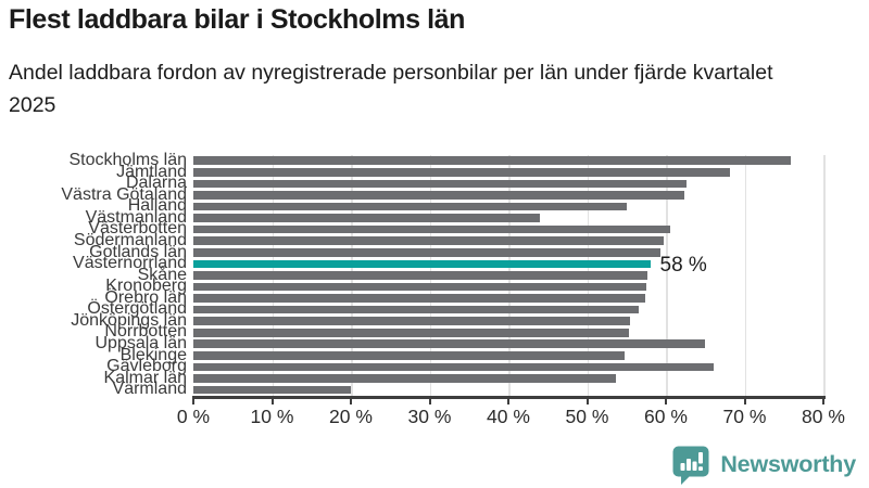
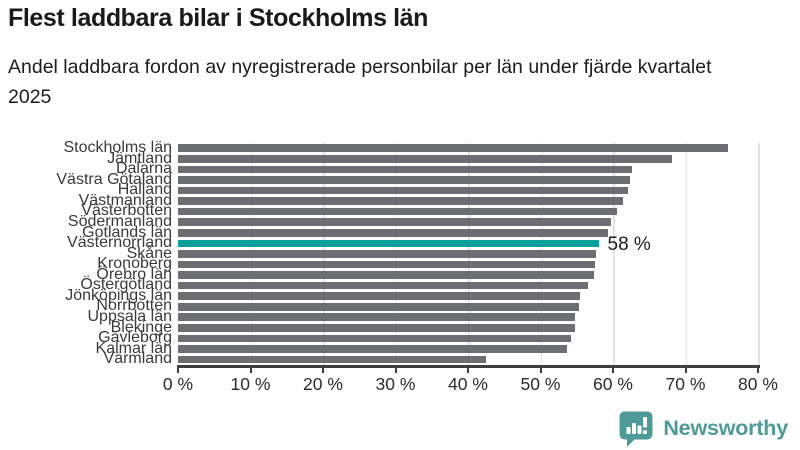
Halland: 55% -> 62%
Västmanland: 44% -> 61%
Uppsala län: 65% -> 55%
Gävleborg: 66% -> 54%
Värmland: 20% -> 42%
